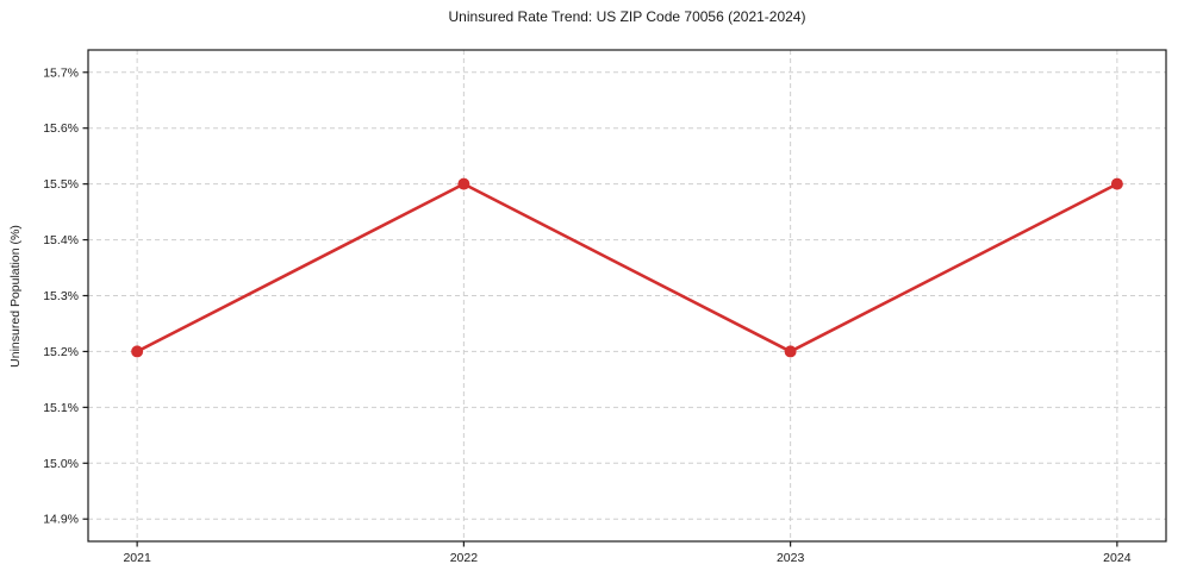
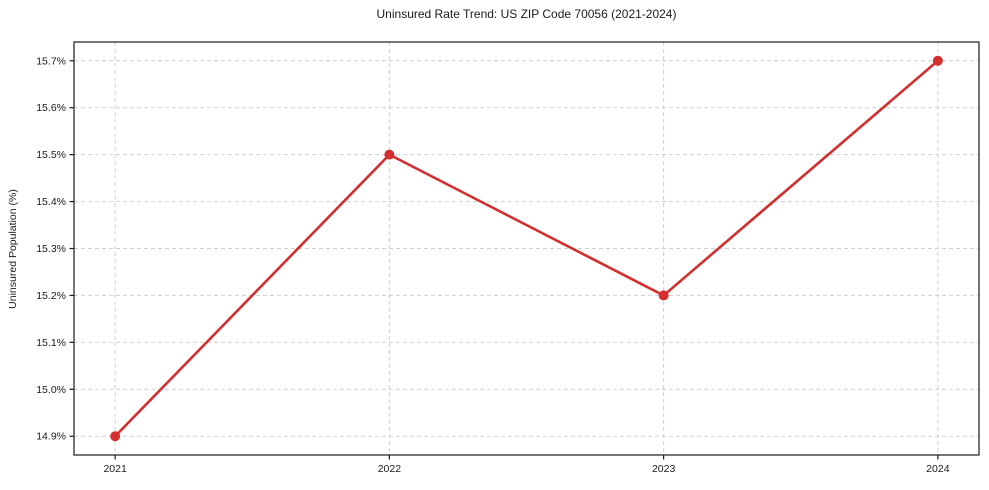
2021: 15.2% -> 14.9%
2024: 15.5% -> 15.7%
